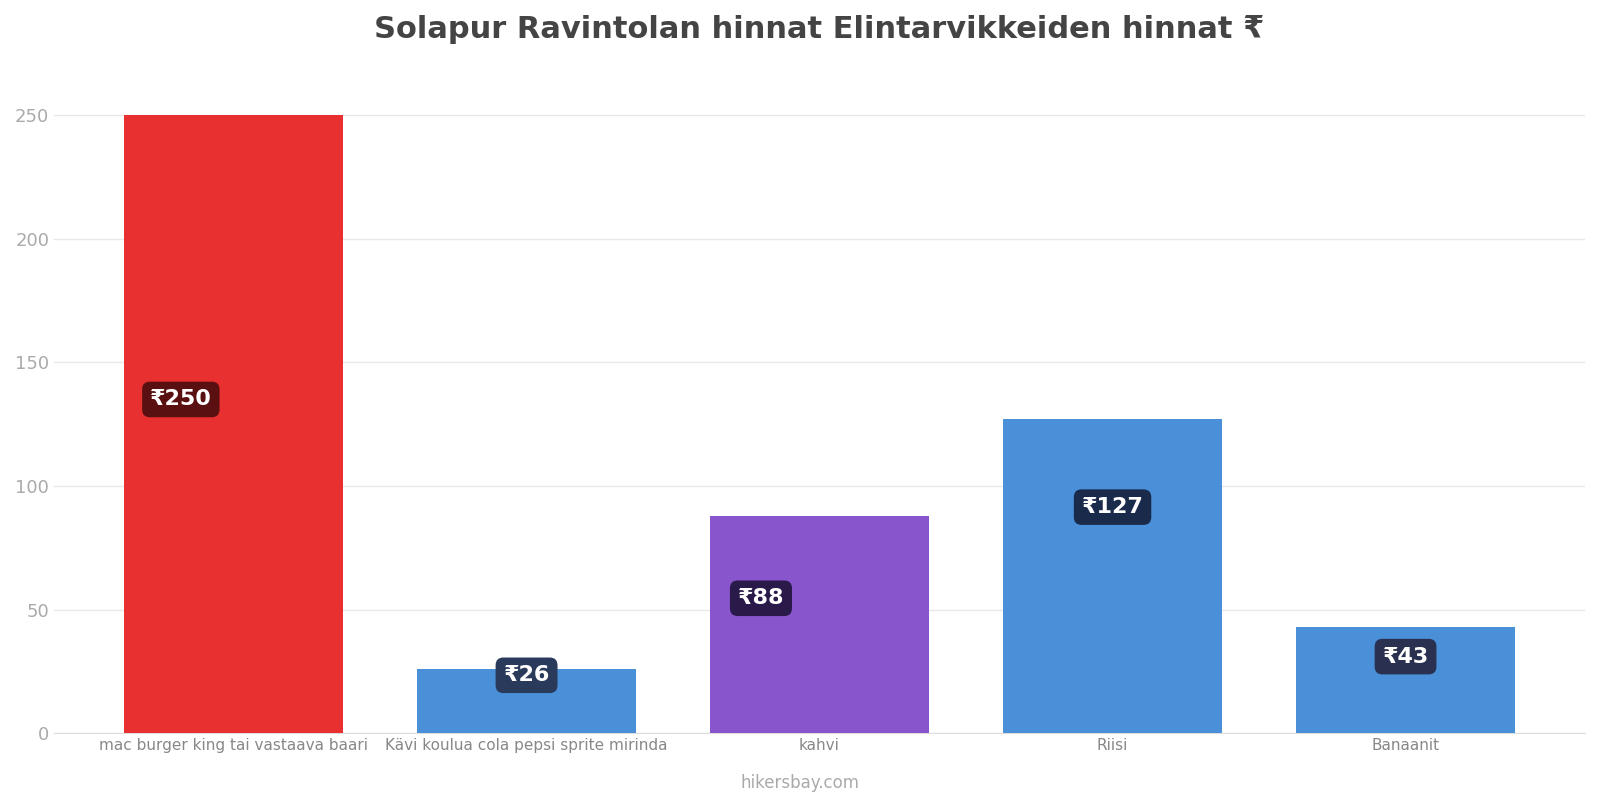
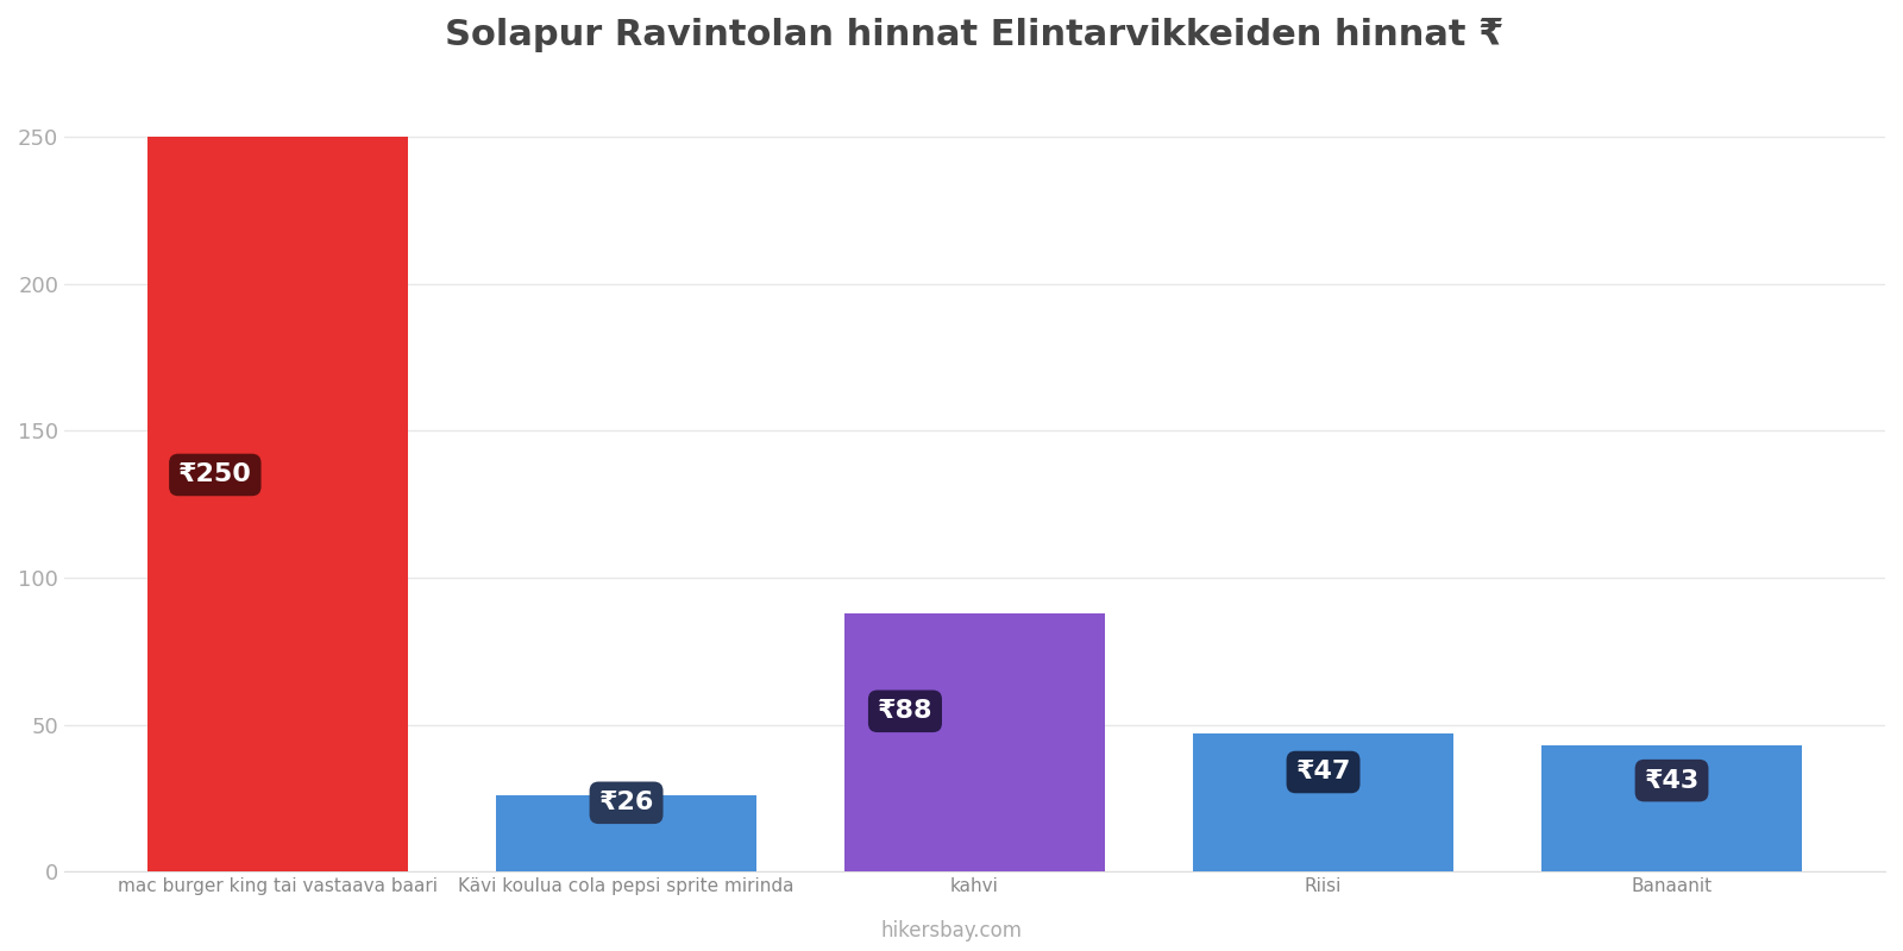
Riisi: ₹127 -> ₹47
